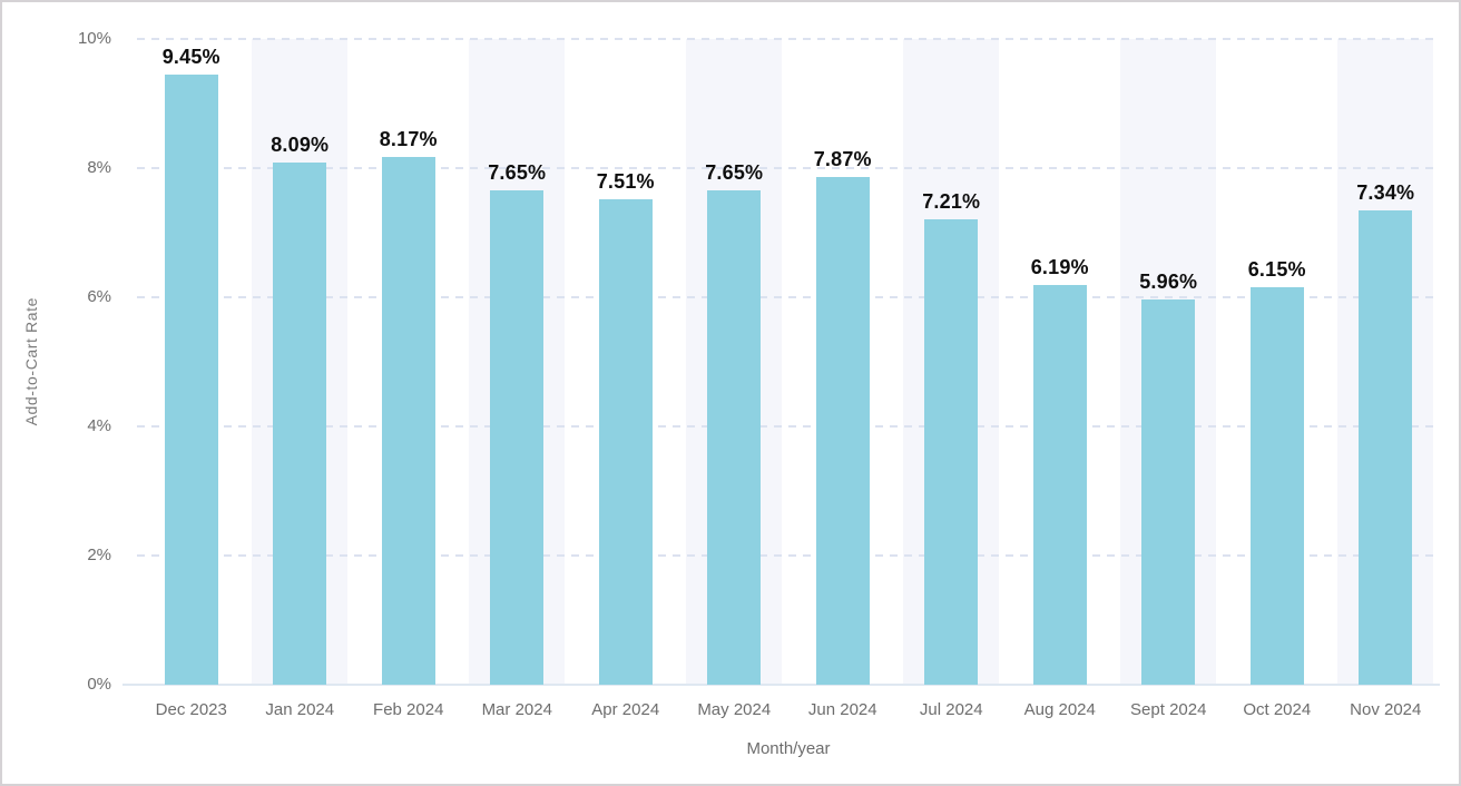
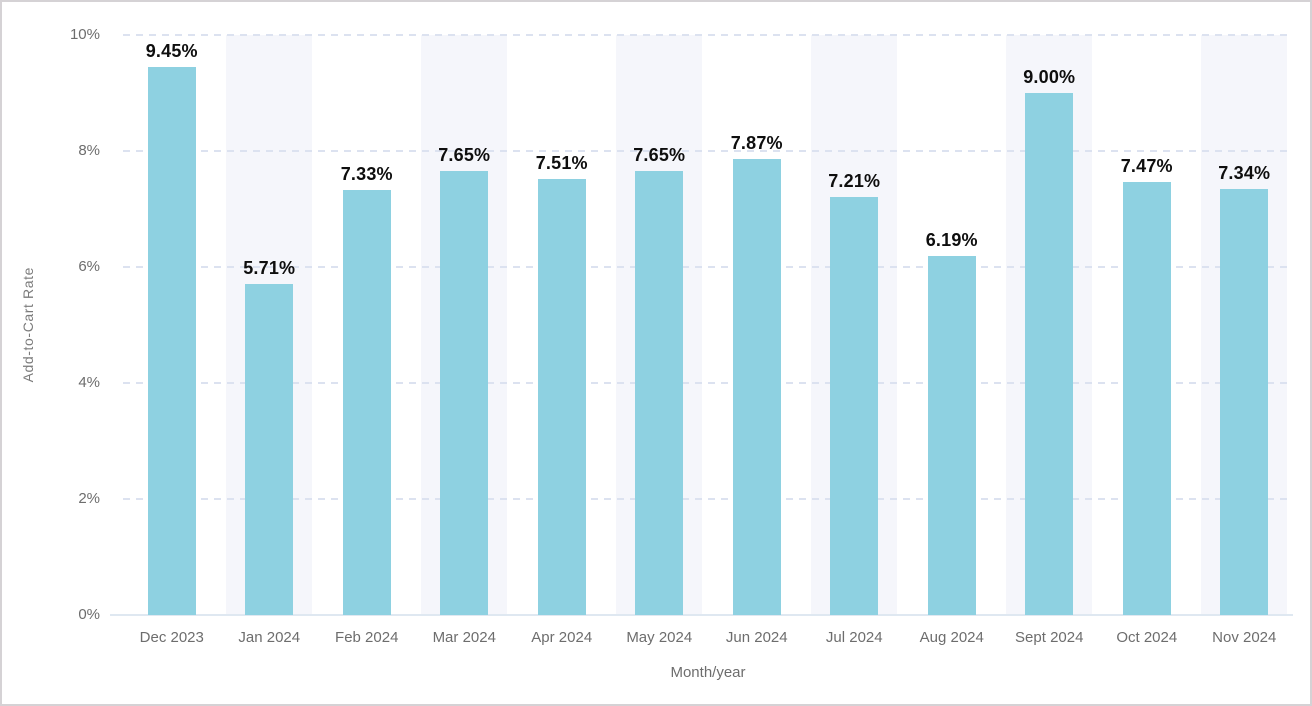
Jan 2024: 8.09% -> 5.71%
Feb 2024: 8.17% -> 7.33%
Sept 2024: 5.96% -> 9.00%
Oct 2024: 6.15% -> 7.47%
